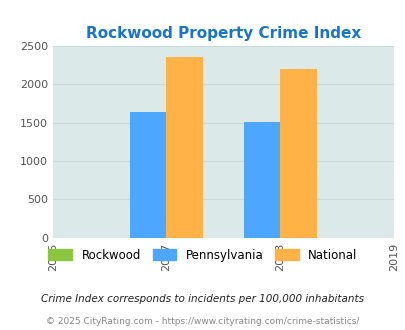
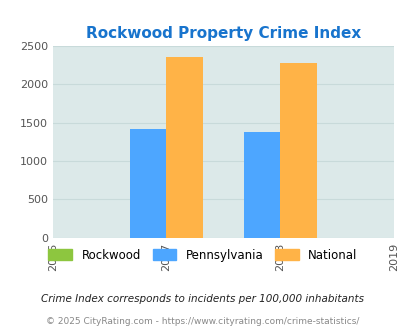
Pennsylvania/2017: 1640 -> 1420
Pennsylvania/2018: 1500 -> 1380
National/2018: 2200 -> 2280
